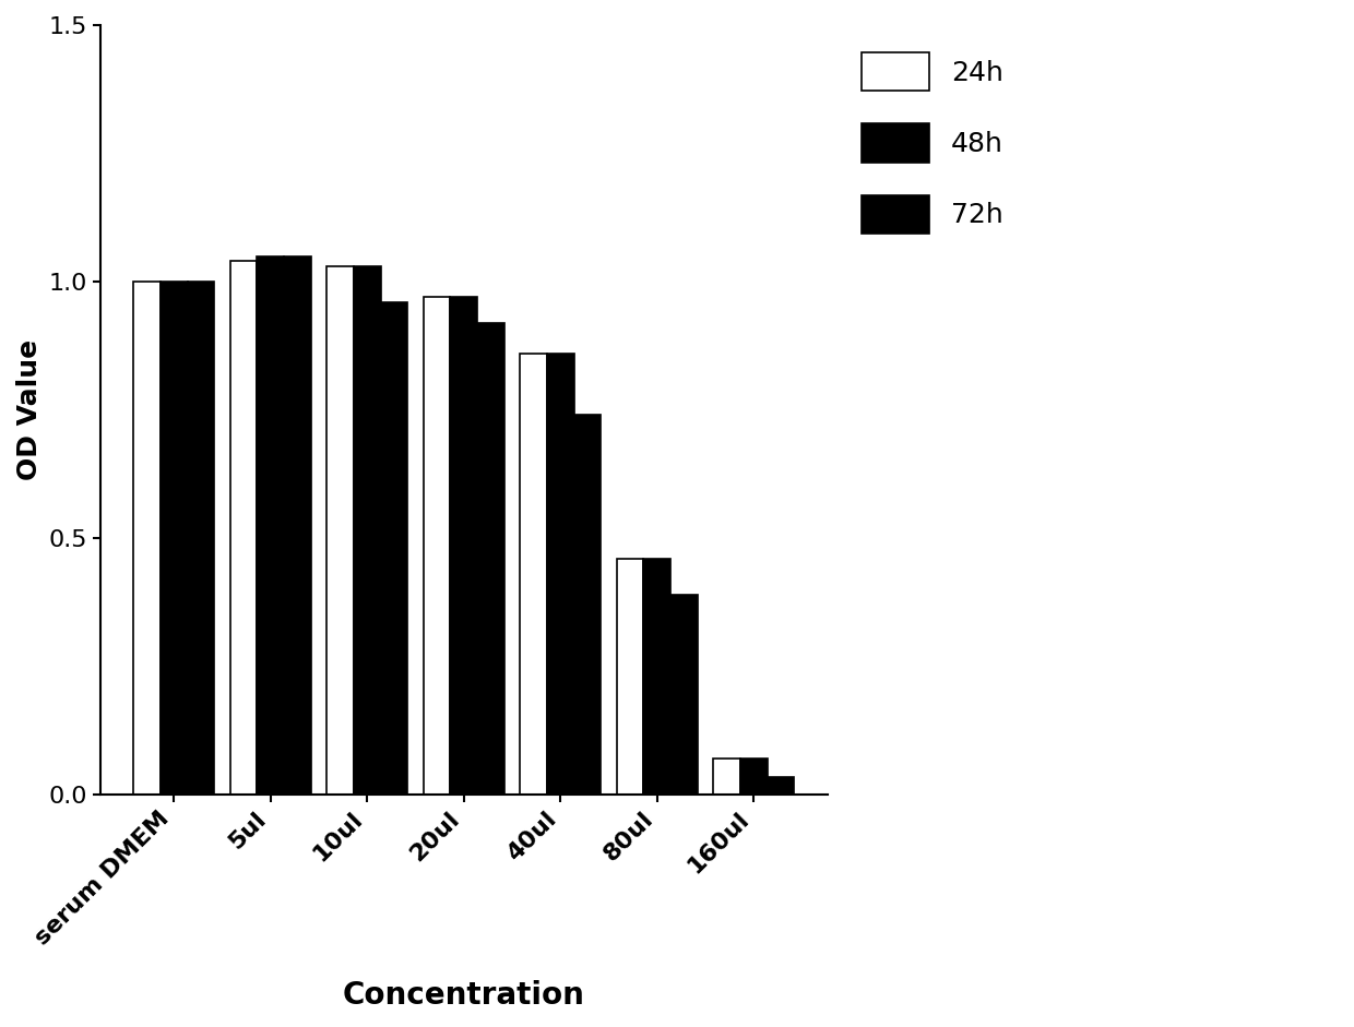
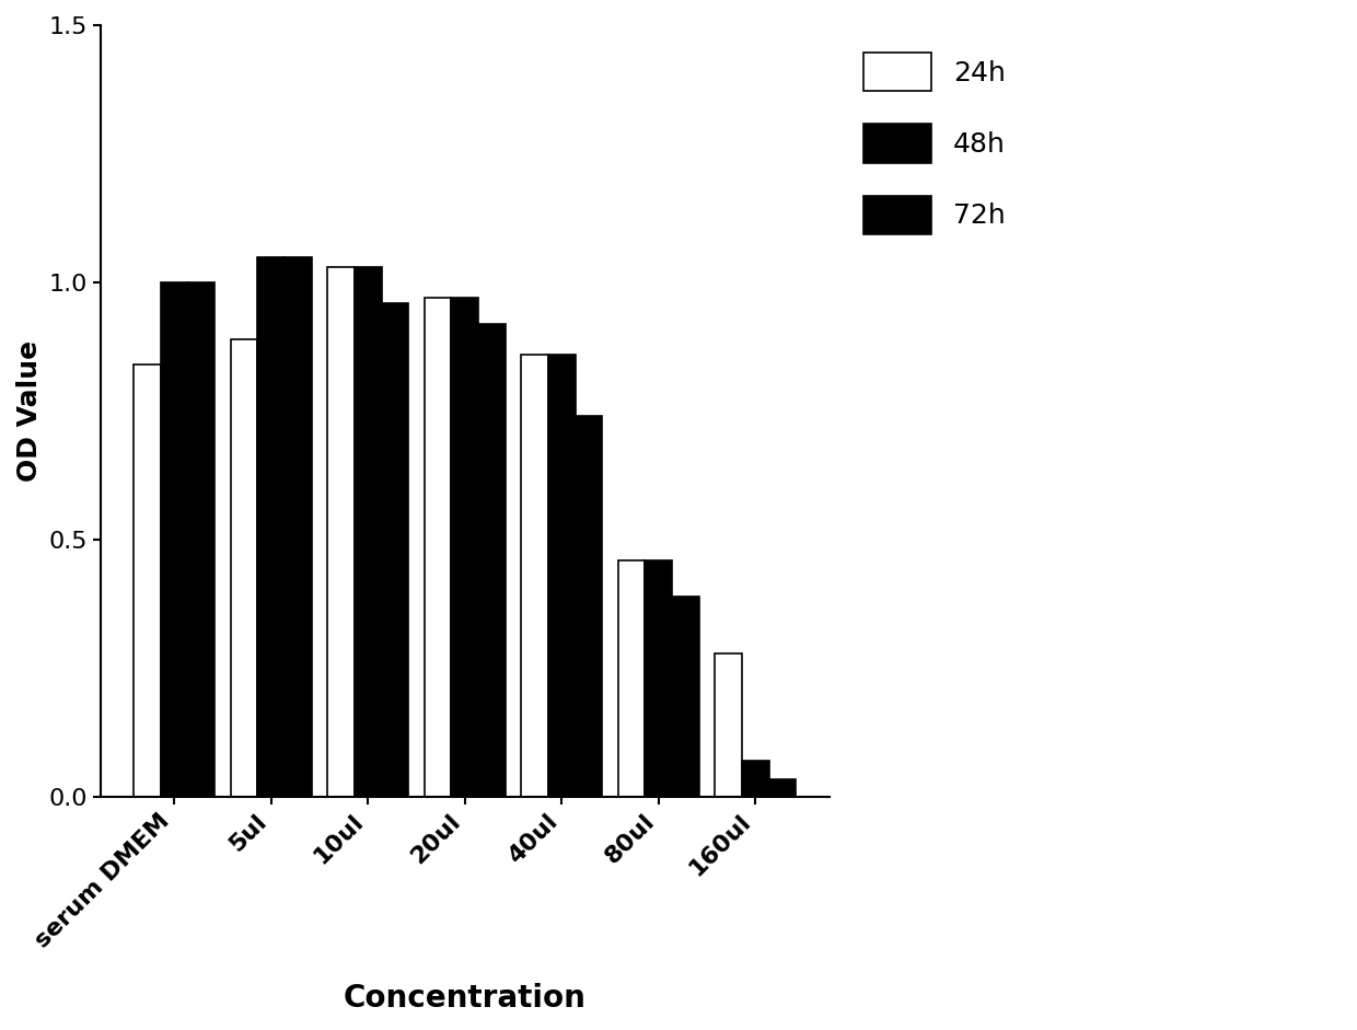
24h/serum DMEM: 1.00 -> 0.84
24h/5ul: 1.04 -> 0.89
24h/160ul: 0.07 -> 0.28
